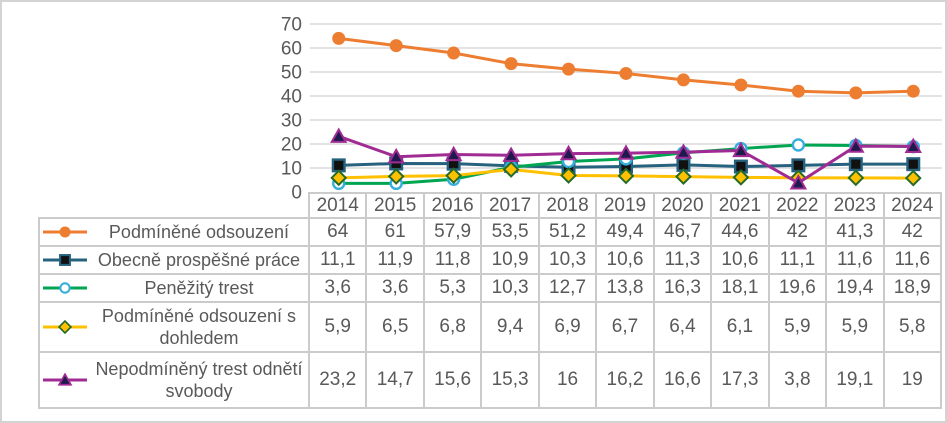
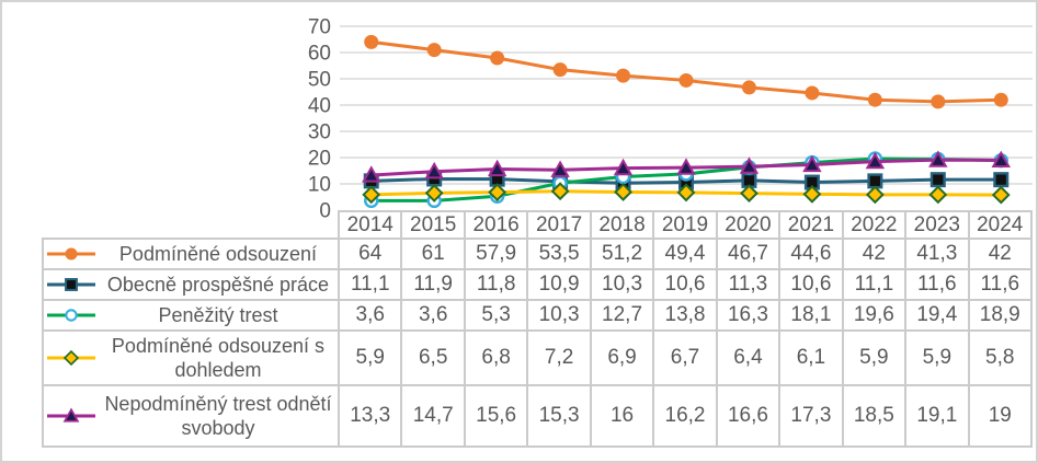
Nepodmíněný trest odnětí svobody/2014: 23,2 -> 13,3
Podmíněné odsouzení s dohledem/2017: 9,4 -> 7,2
Nepodmíněný trest odnětí svobody/2022: 3,8 -> 18,5
